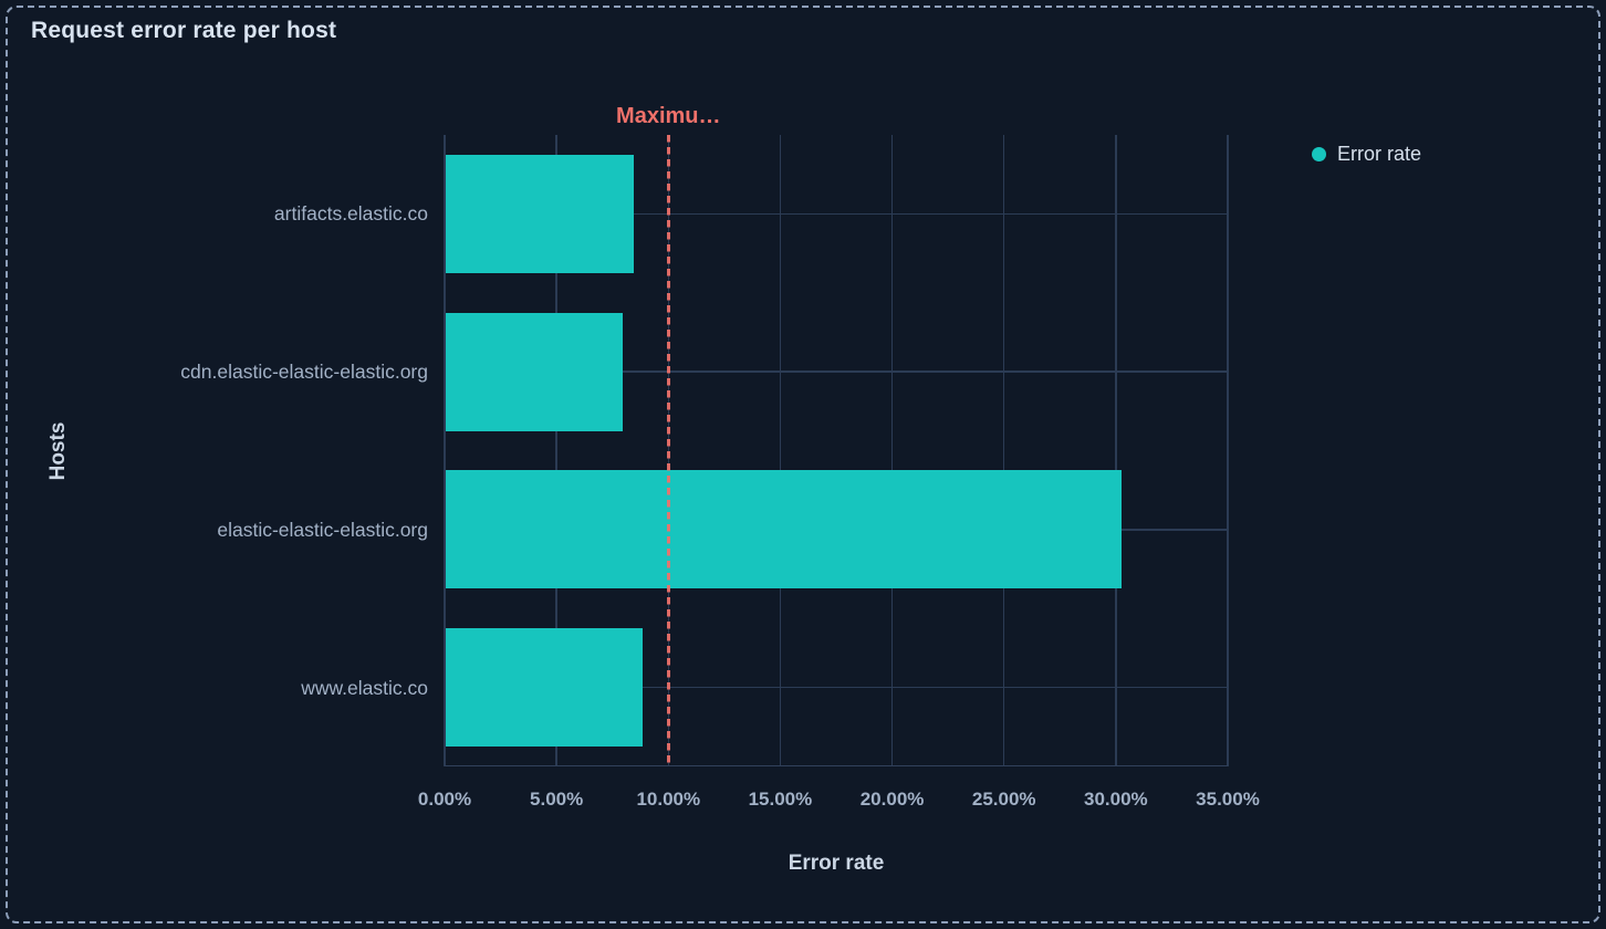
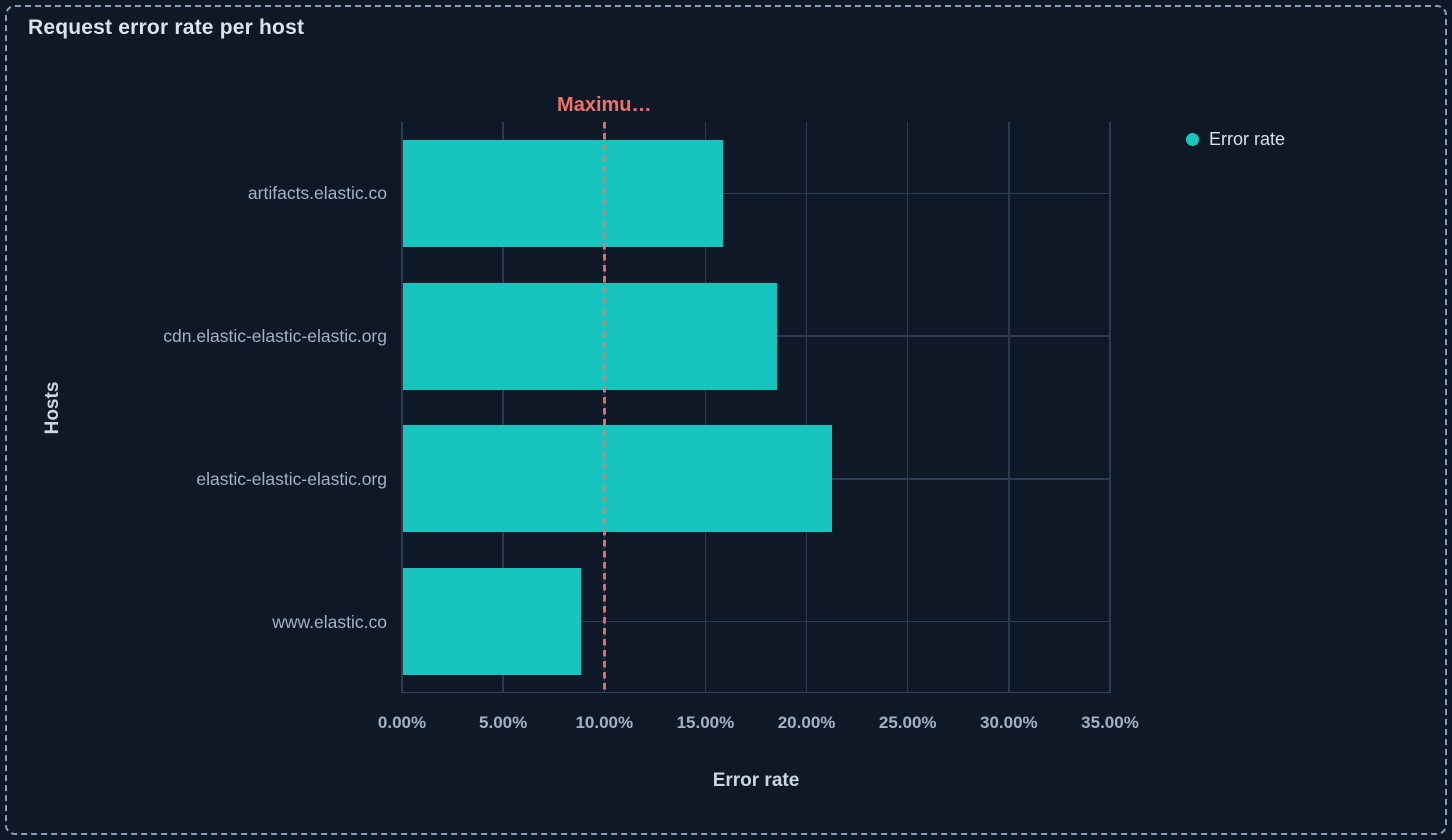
artifacts.elastic.co: 8.4% -> 15.8%
cdn.elastic-elastic-elastic.org: 7.9% -> 18.5%
elastic-elastic-elastic.org: 30.2% -> 21.2%
